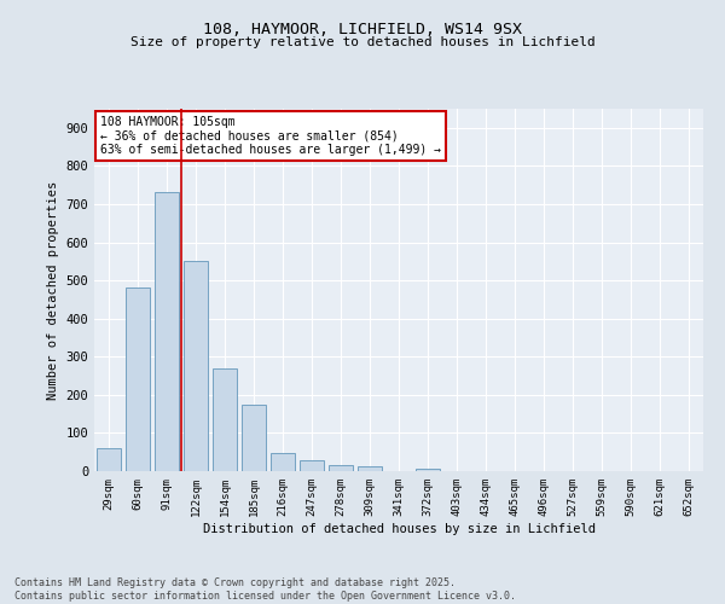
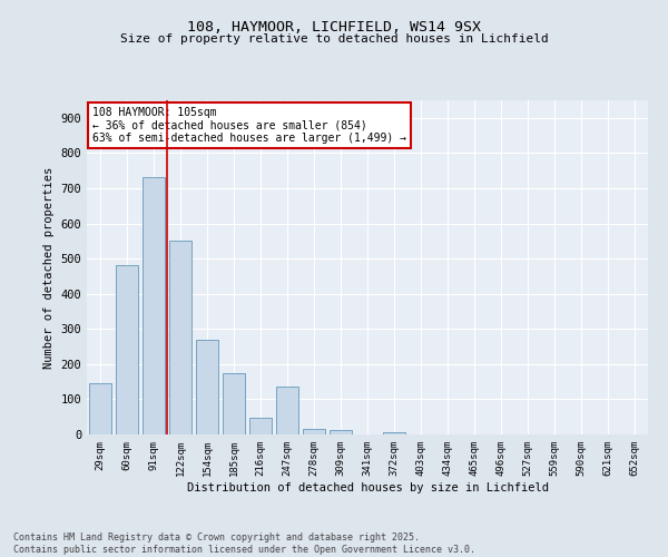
29sqm: 60 -> 145
247sqm: 27 -> 135
